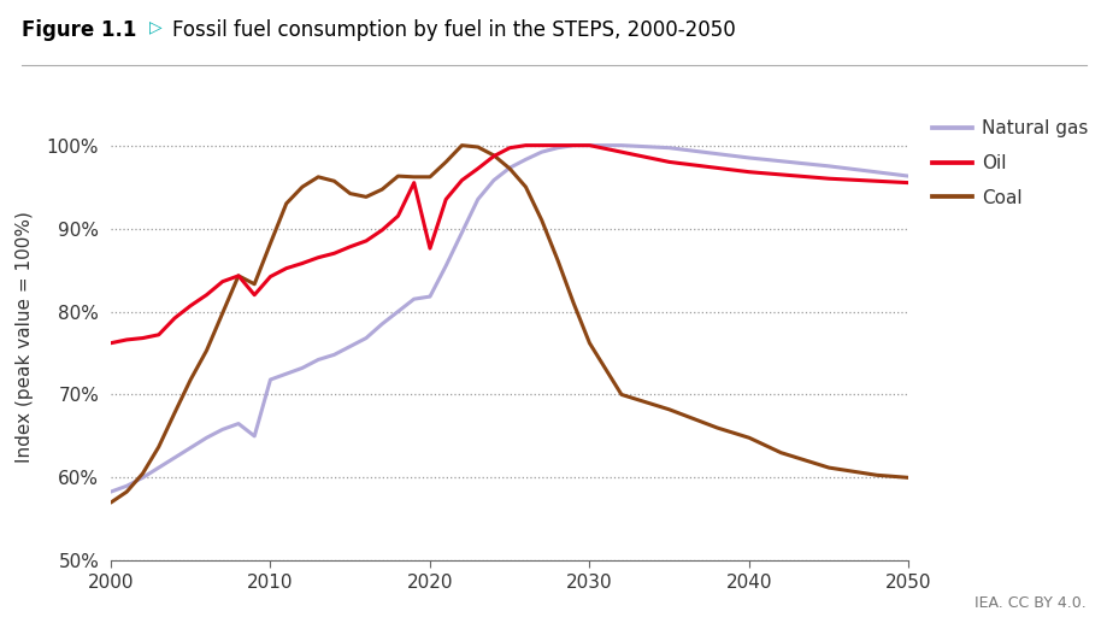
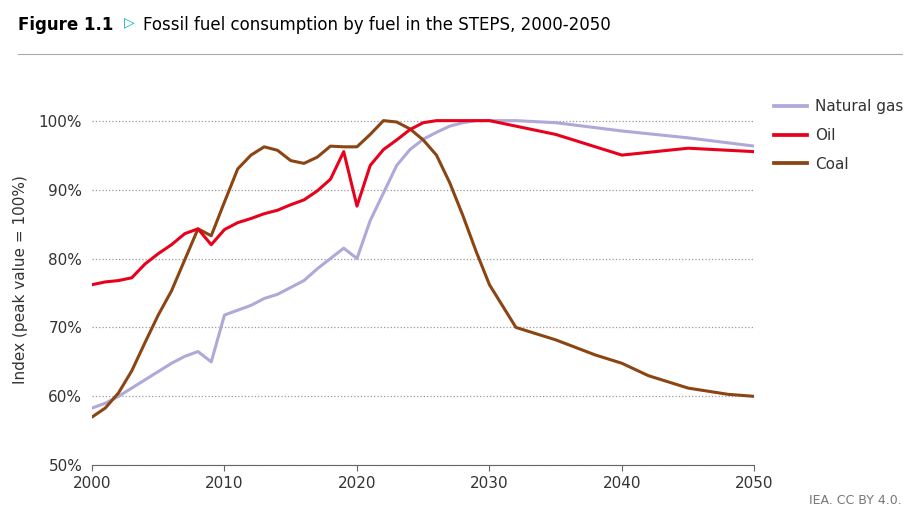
Natural gas/2020: 81.8% -> 80.0%
Oil/2040: 96.8% -> 95.0%
